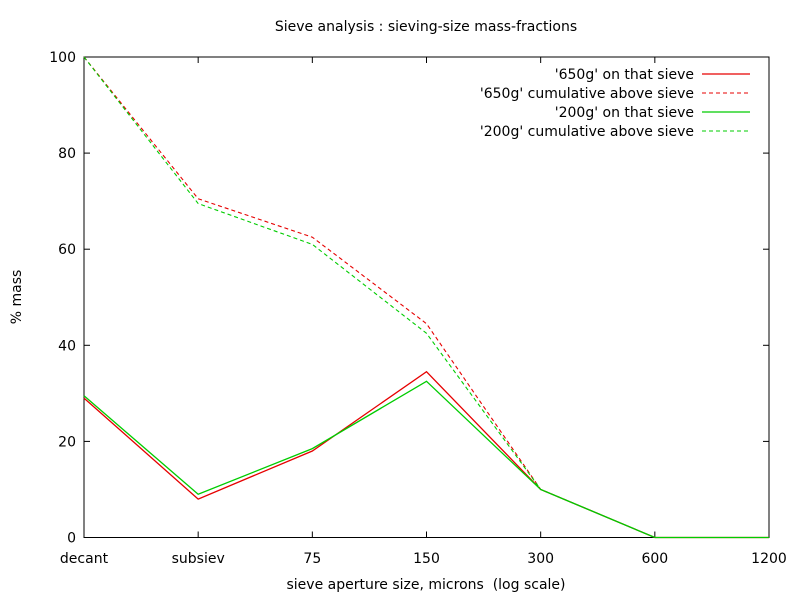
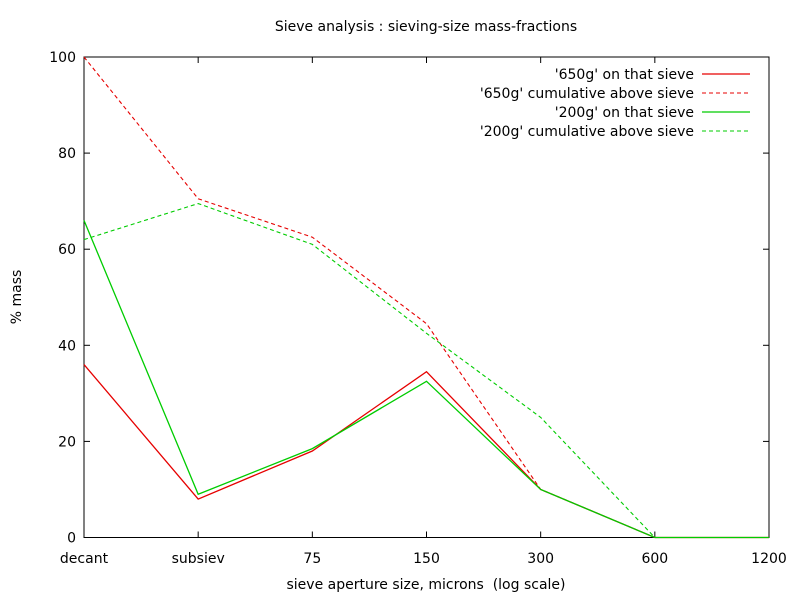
'650g' on that sieve/decant: 29 -> 36
'200g' on that sieve/decant: 30 -> 66
'200g' cumulative above sieve/decant: 100 -> 62
'200g' cumulative above sieve/300: 10 -> 25
